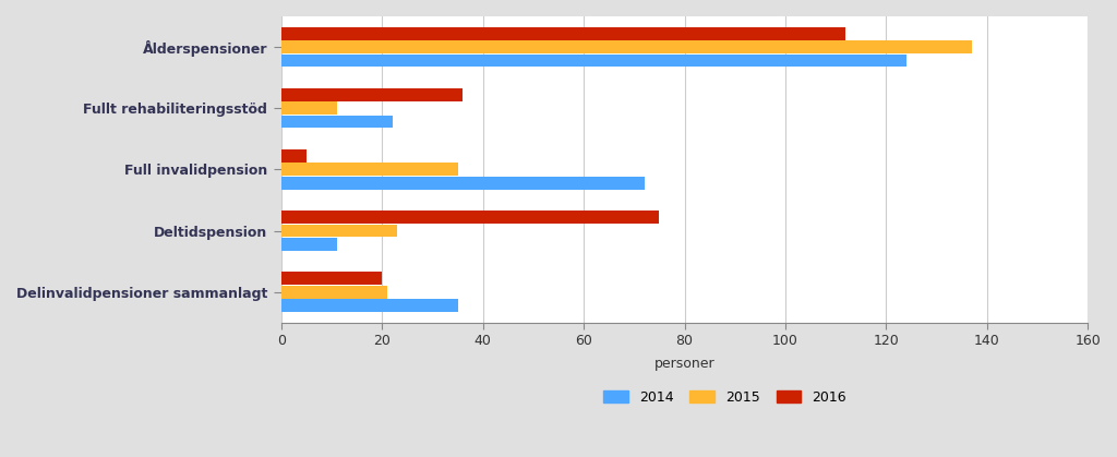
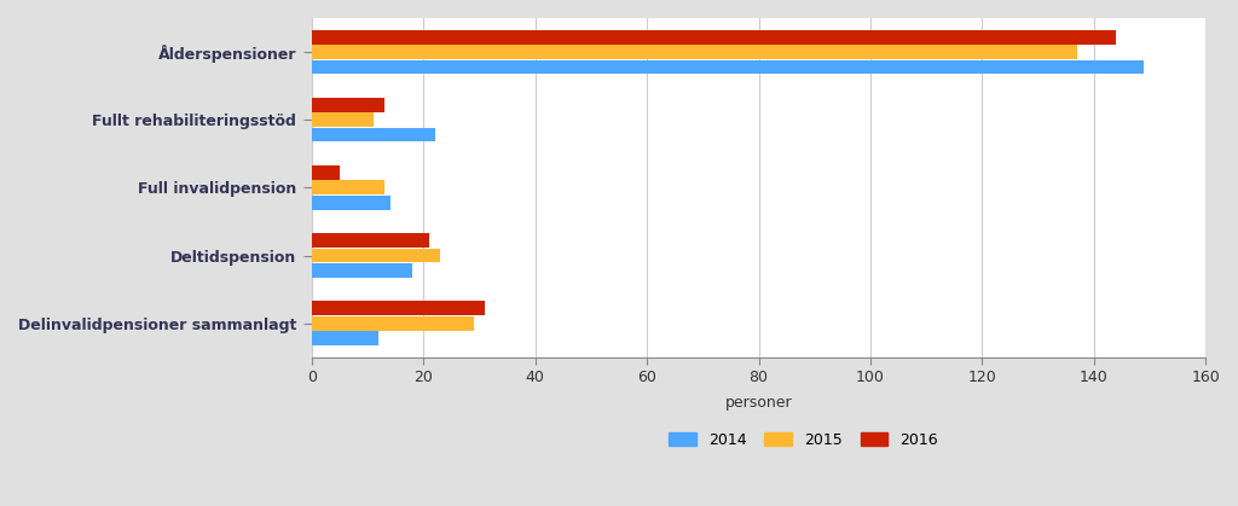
2016/Ålderspensioner: 112 -> 144
2014/Ålderspensioner: 124 -> 149
2016/Fullt rehabiliteringsstöd: 36 -> 13
2015/Full invalidpension: 35 -> 13
2014/Full invalidpension: 72 -> 14
2016/Deltidspension: 75 -> 21
2014/Deltidspension: 11 -> 18
2016/Delinvalidpensioner sammanlagt: 20 -> 31
2015/Delinvalidpensioner sammanlagt: 21 -> 29
2014/Delinvalidpensioner sammanlagt: 35 -> 12
